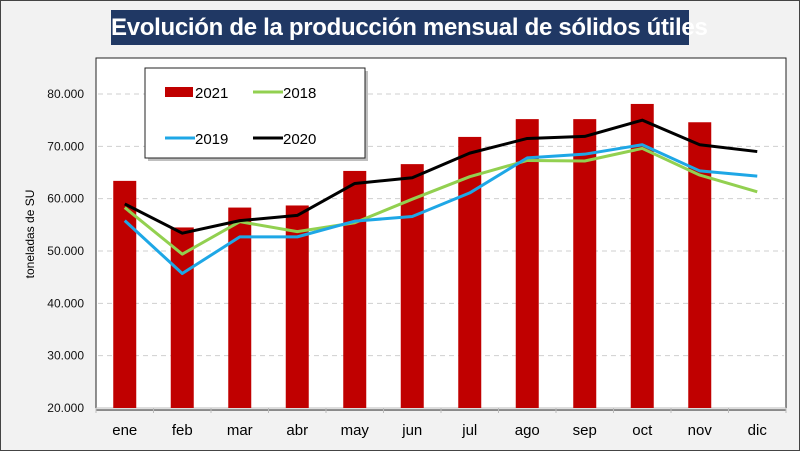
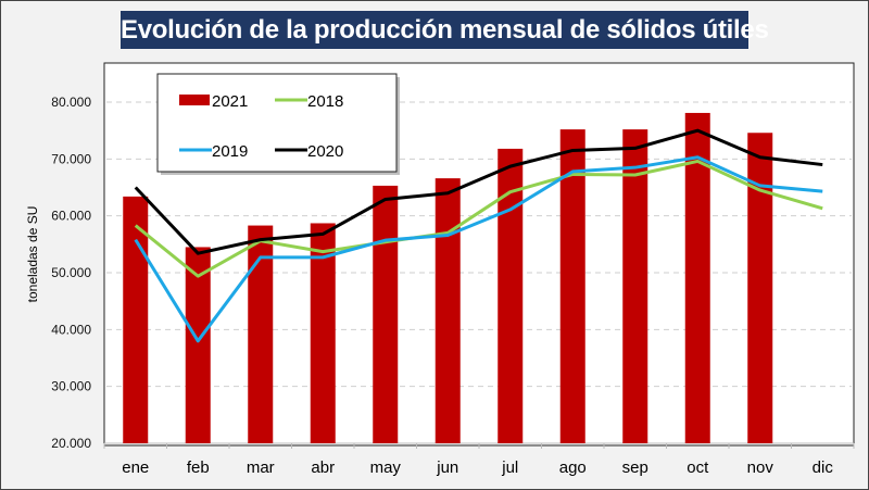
2020/ene: 59000 -> 65000
2019/feb: 46000 -> 38000
2018/jun: 60000 -> 57000
